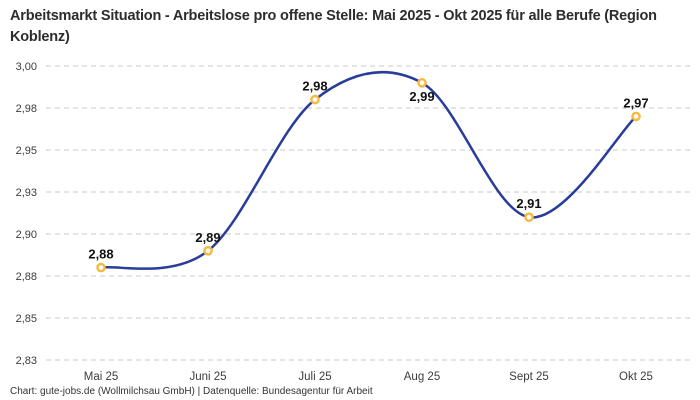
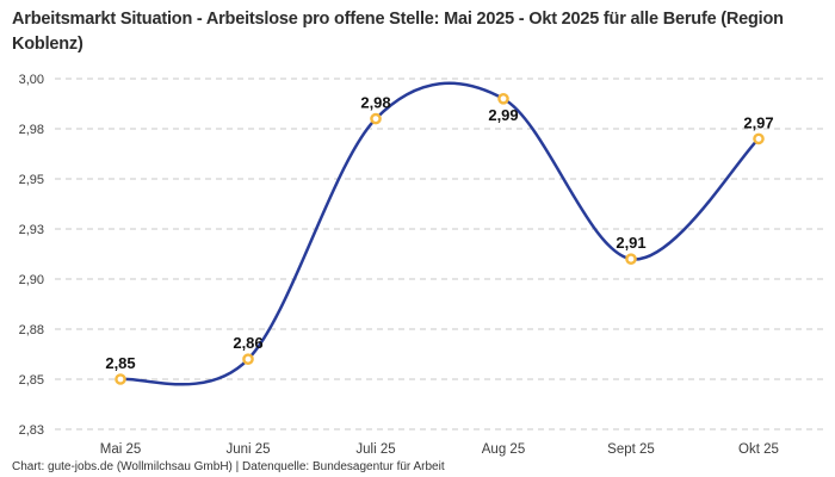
Mai 25: 2,88 -> 2,85
Juni 25: 2,89 -> 2,86
